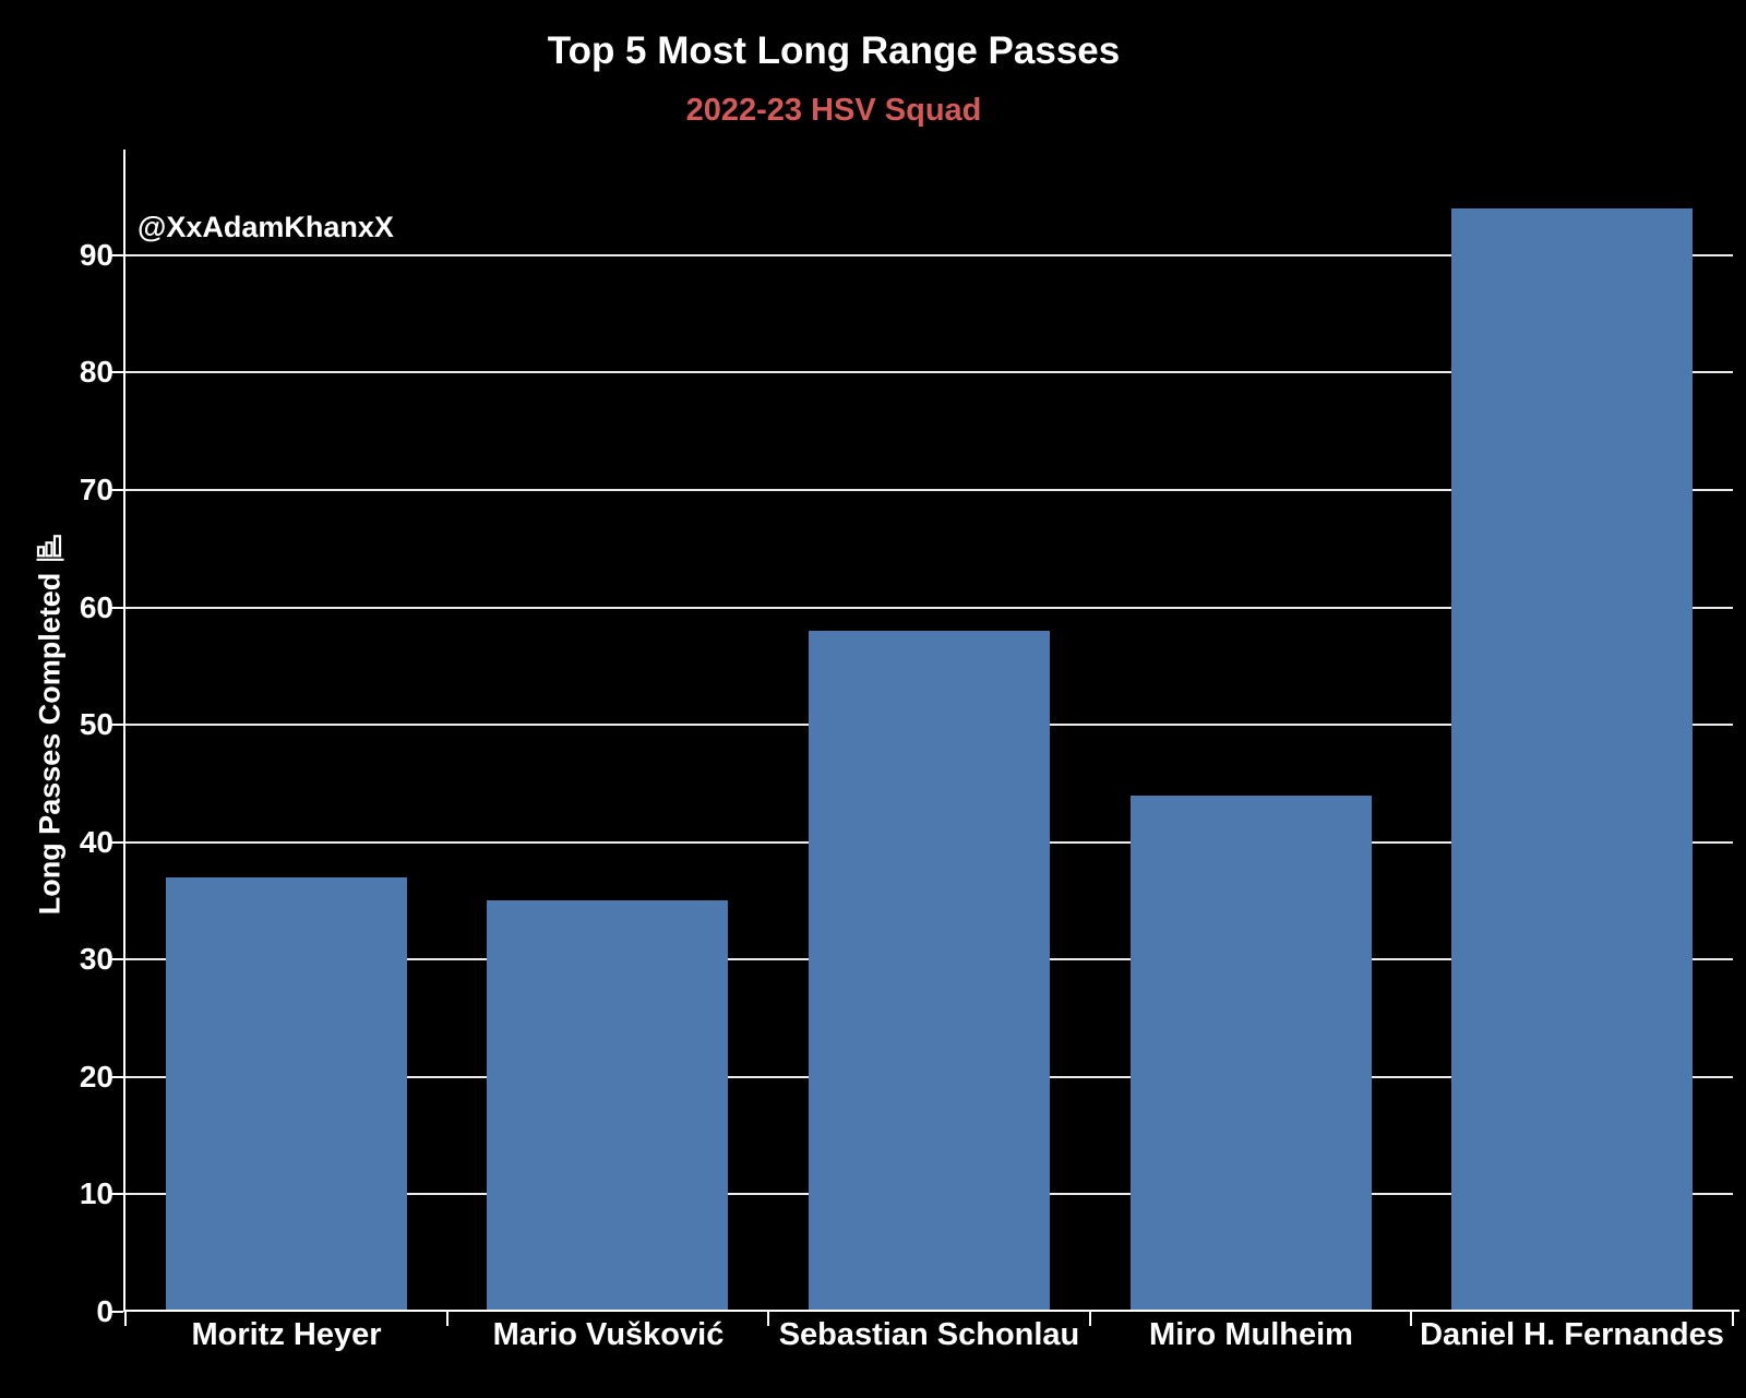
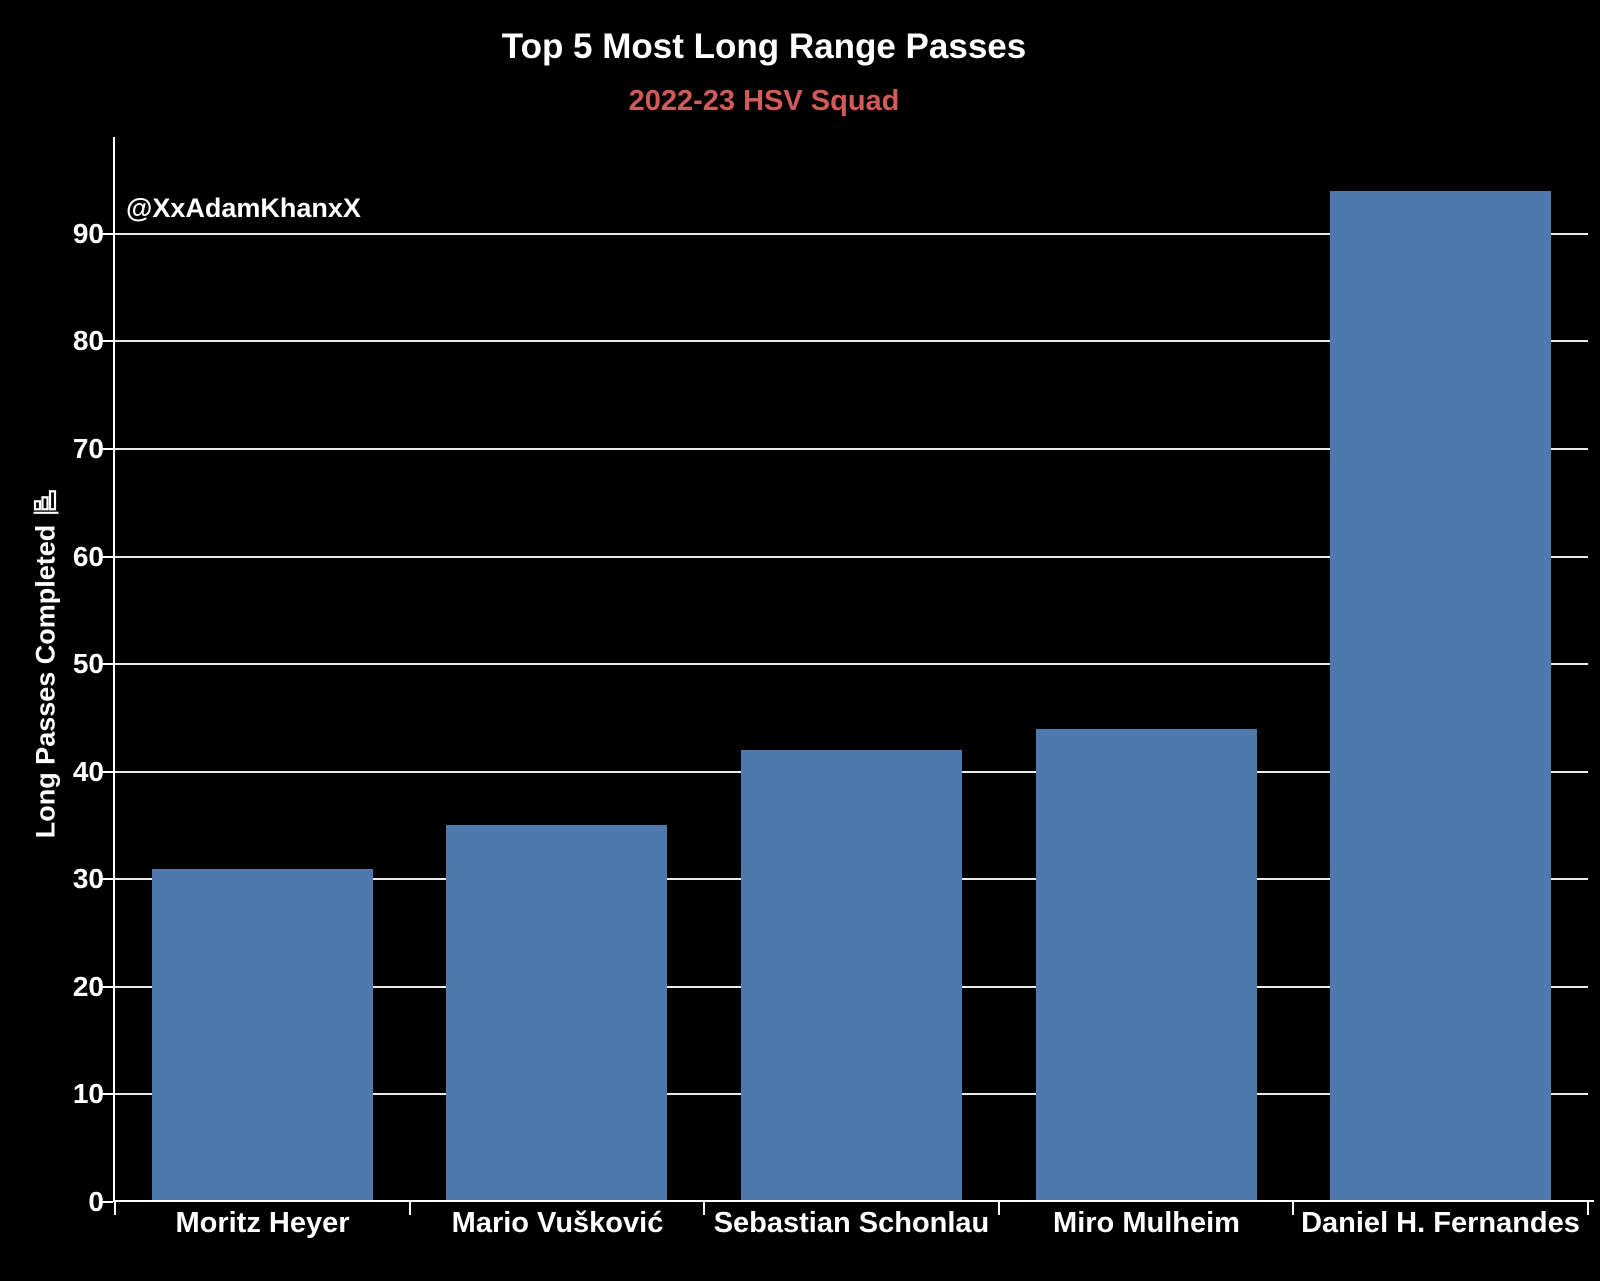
Moritz Heyer: 37 -> 31
Sebastian Schonlau: 58 -> 42
